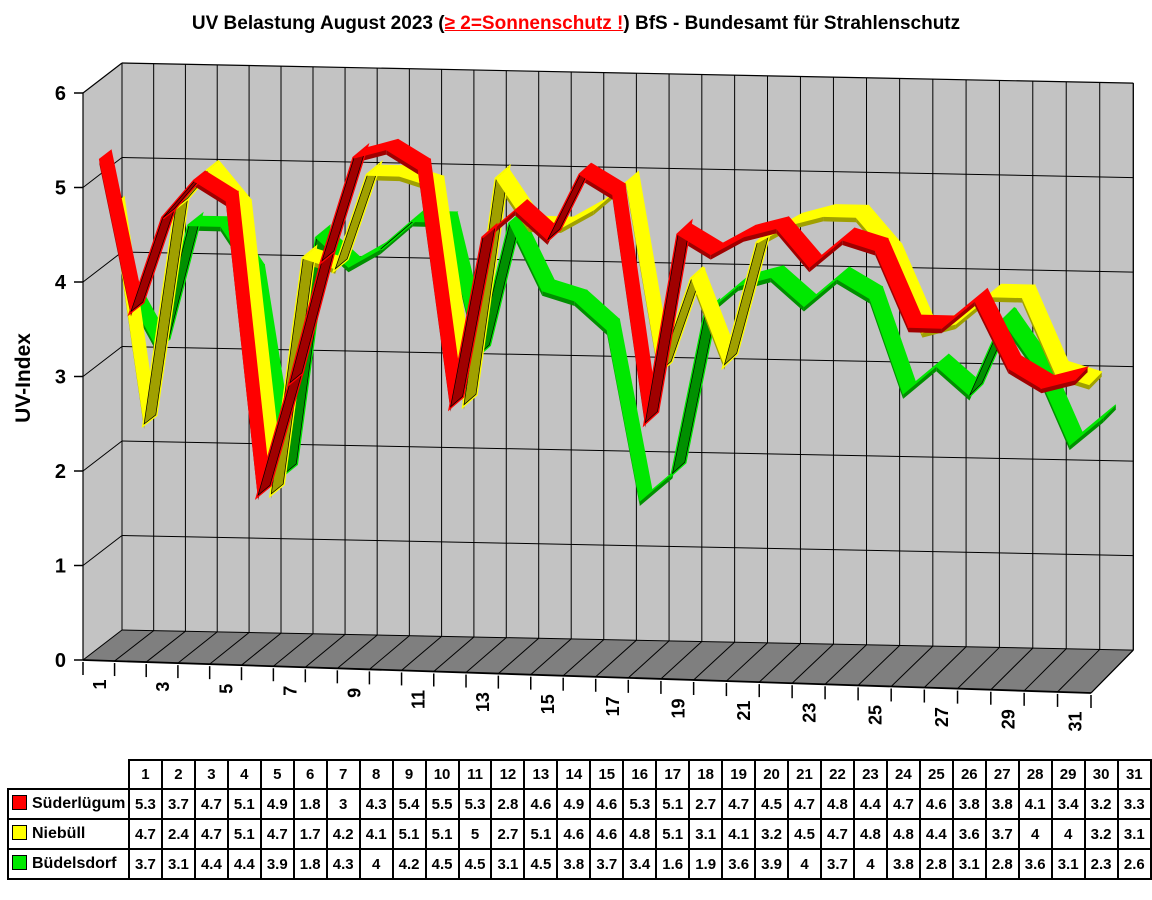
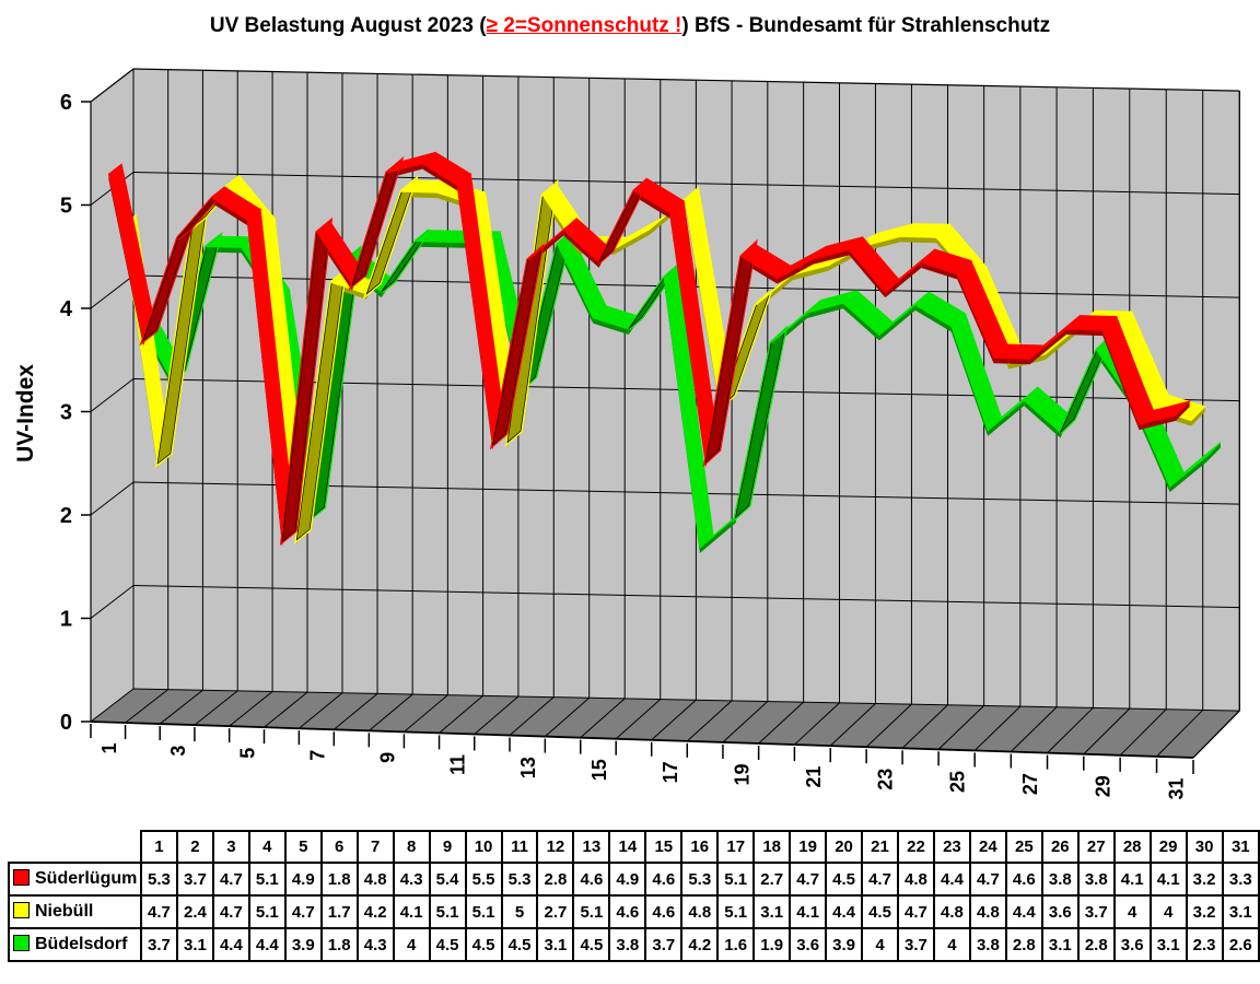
Süderlügum/7: 3 -> 4.8
Büdelsdorf/9: 4.2 -> 4.5
Büdelsdorf/16: 3.4 -> 4.2
Niebüll/20: 3.2 -> 4.4
Süderlügum/29: 3.4 -> 4.1
